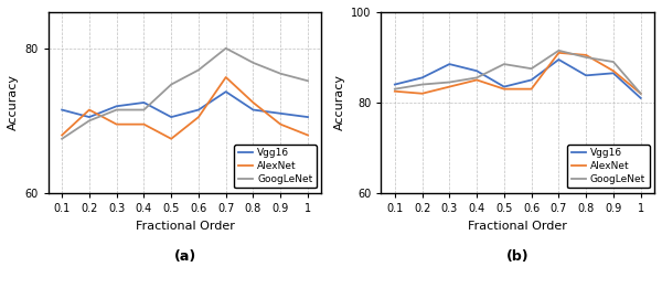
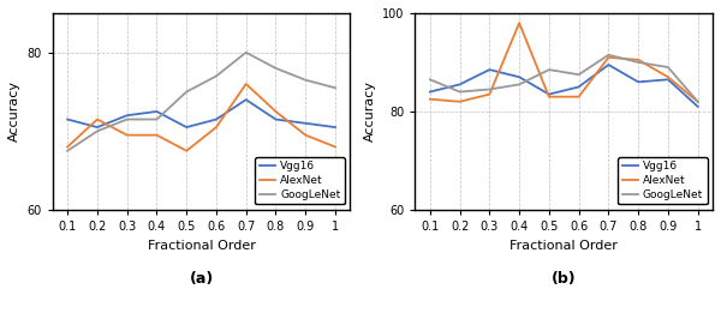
(b)/GoogLeNet/0.1: 83.0 -> 86.5
(b)/AlexNet/0.4: 85.0 -> 98.0
